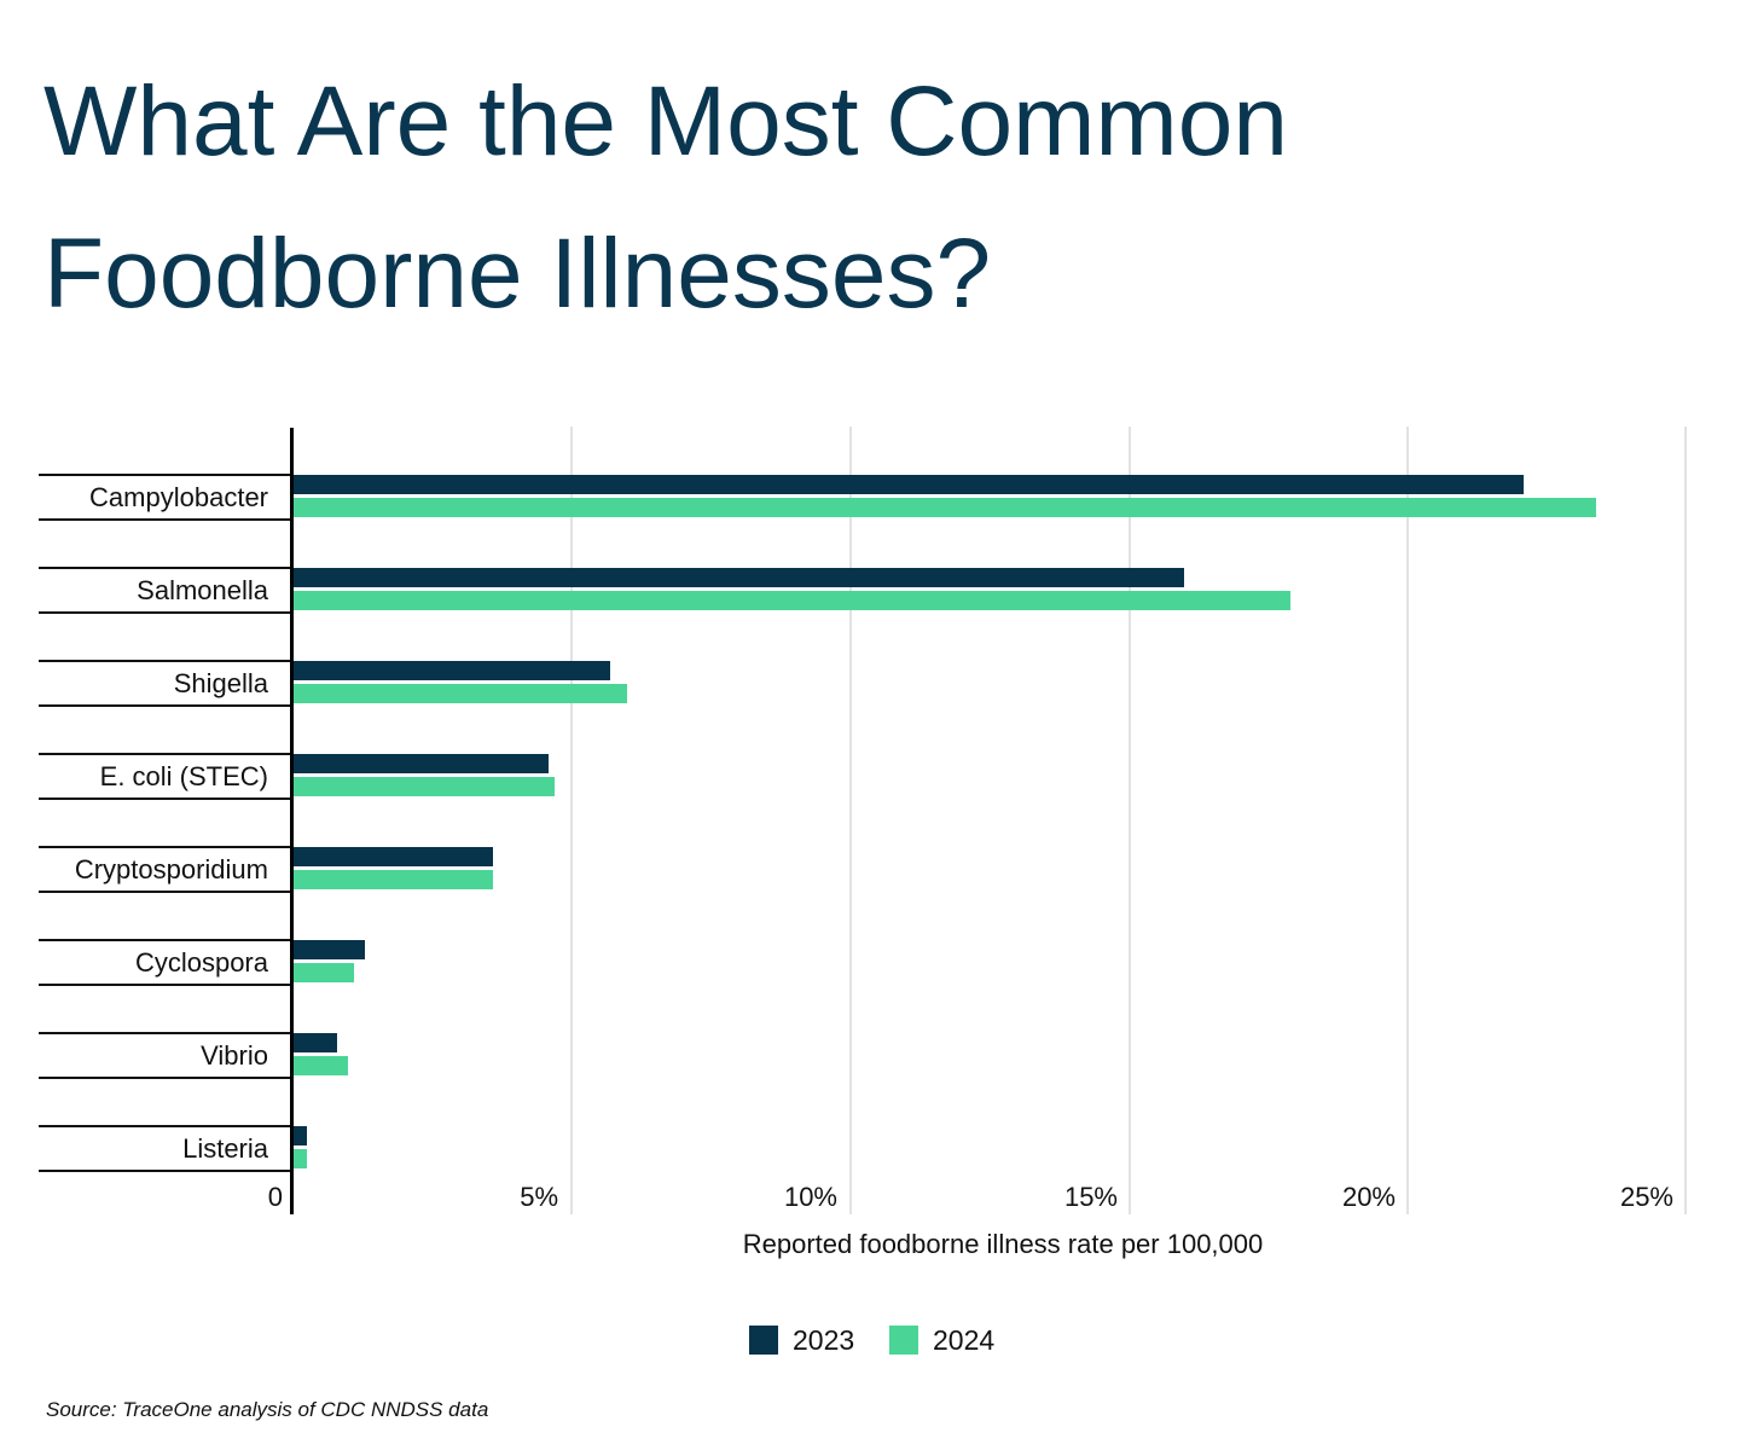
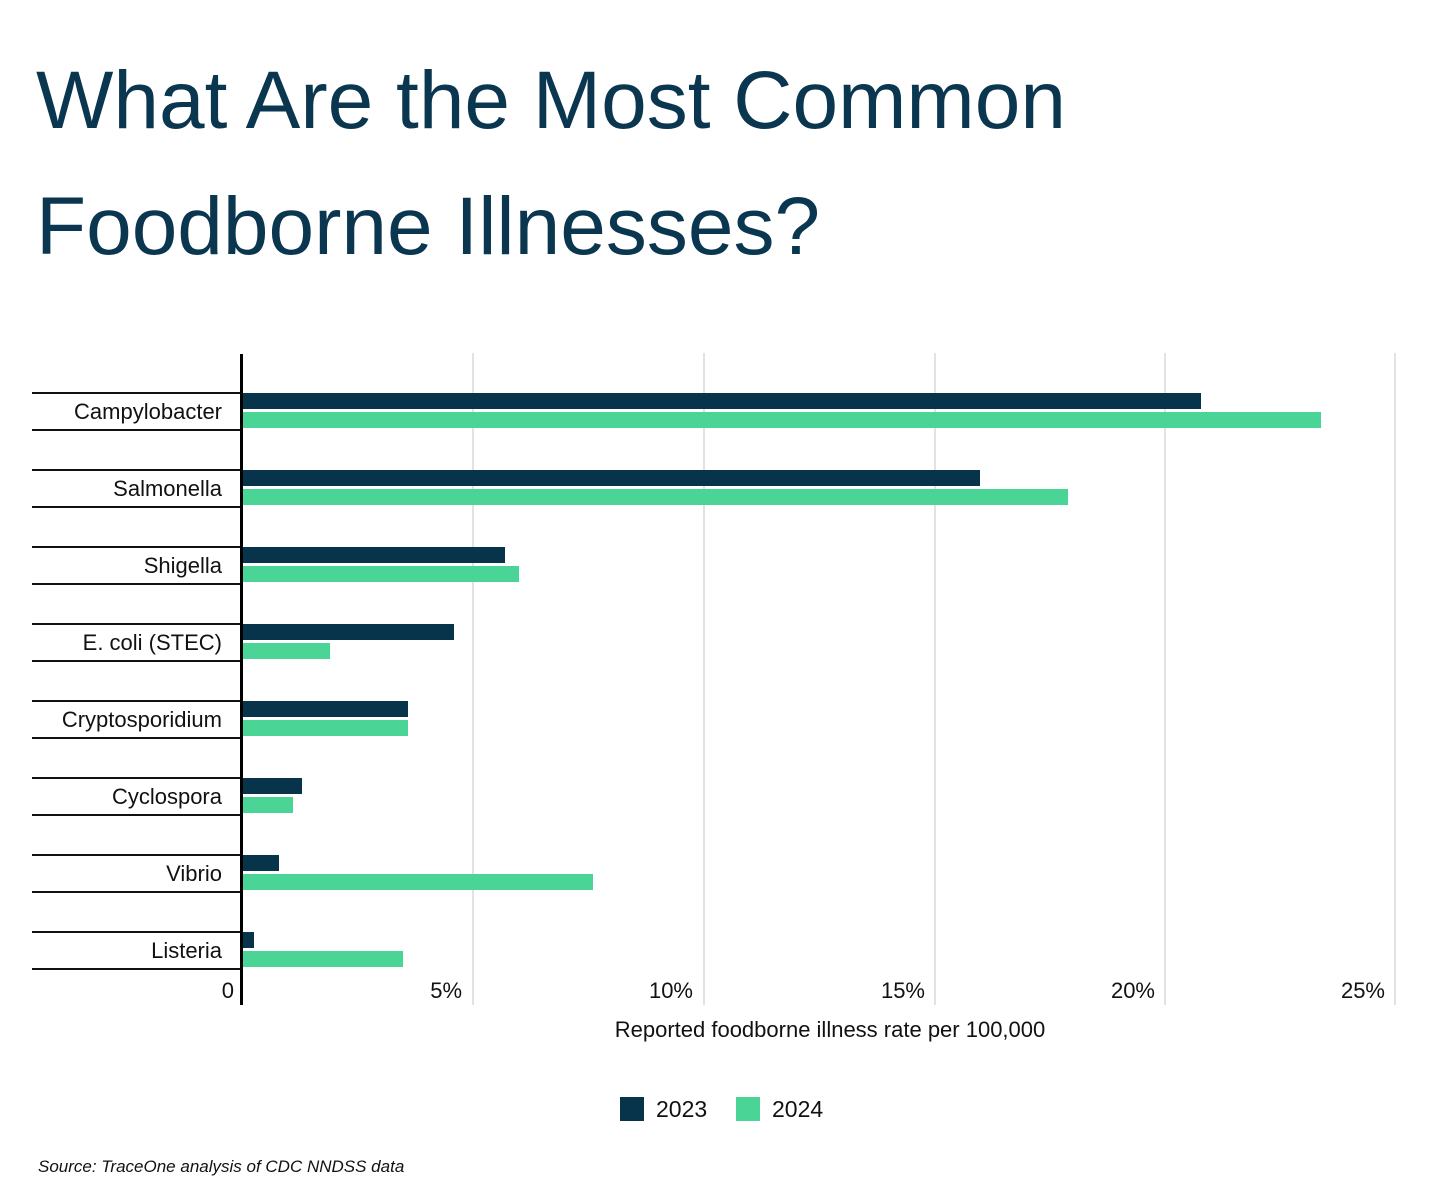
2023/Campylobacter: 22.1% -> 20.8%
2024/E. coli (STEC): 4.7% -> 1.9%
2024/Vibrio: 1.0% -> 7.6%
2024/Listeria: 0.2% -> 3.5%
